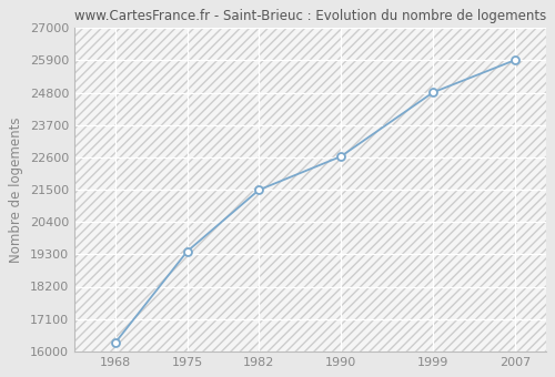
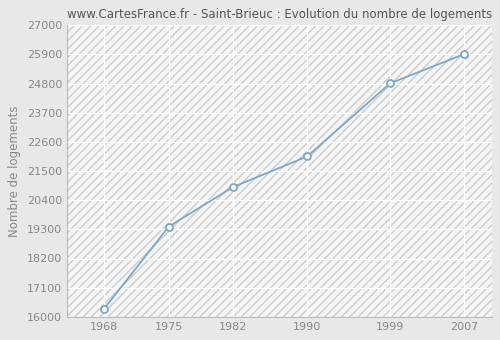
1982: 21490 -> 20900
1990: 22630 -> 22050
